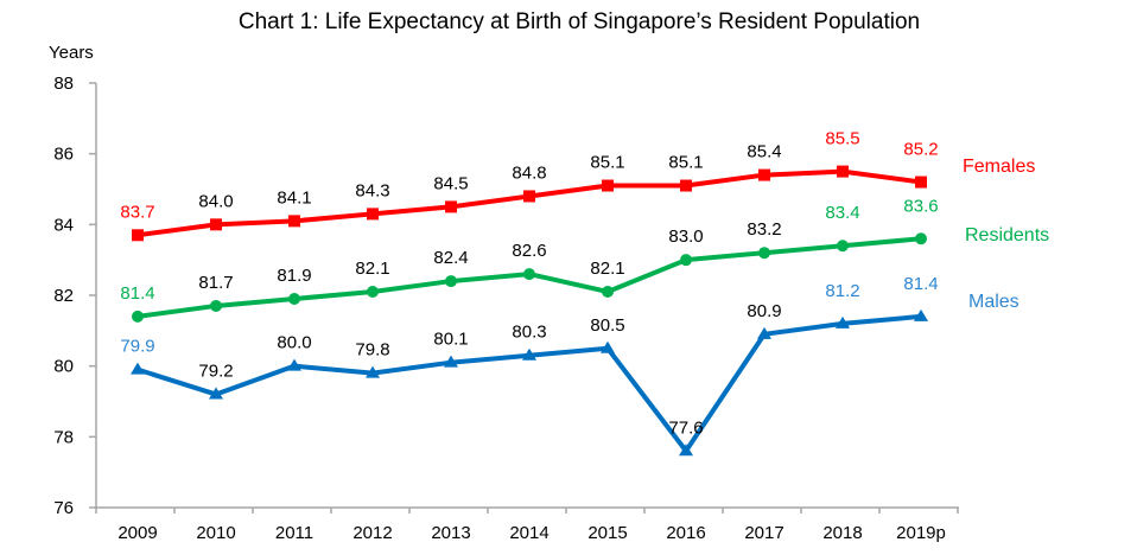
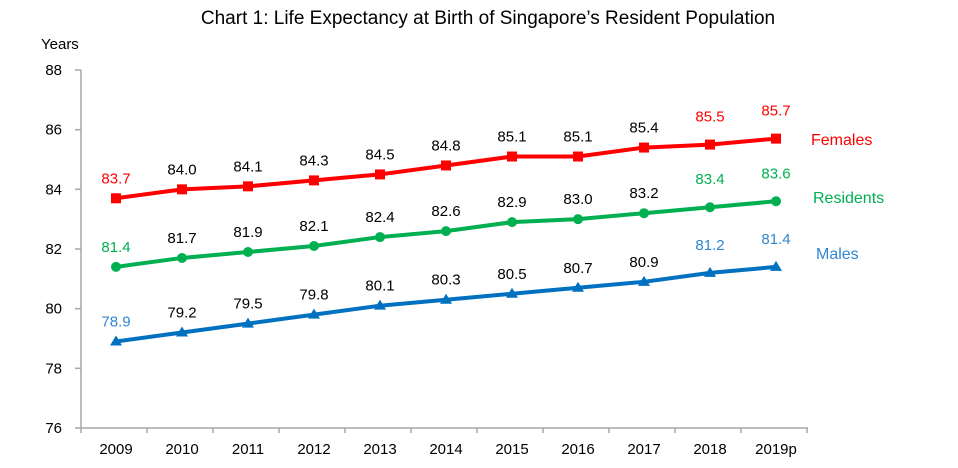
Males/2009: 79.9 -> 78.9
Males/2011: 80.0 -> 79.5
Residents/2015: 82.1 -> 82.9
Males/2016: 77.6 -> 80.7
Females/2019p: 85.2 -> 85.7
